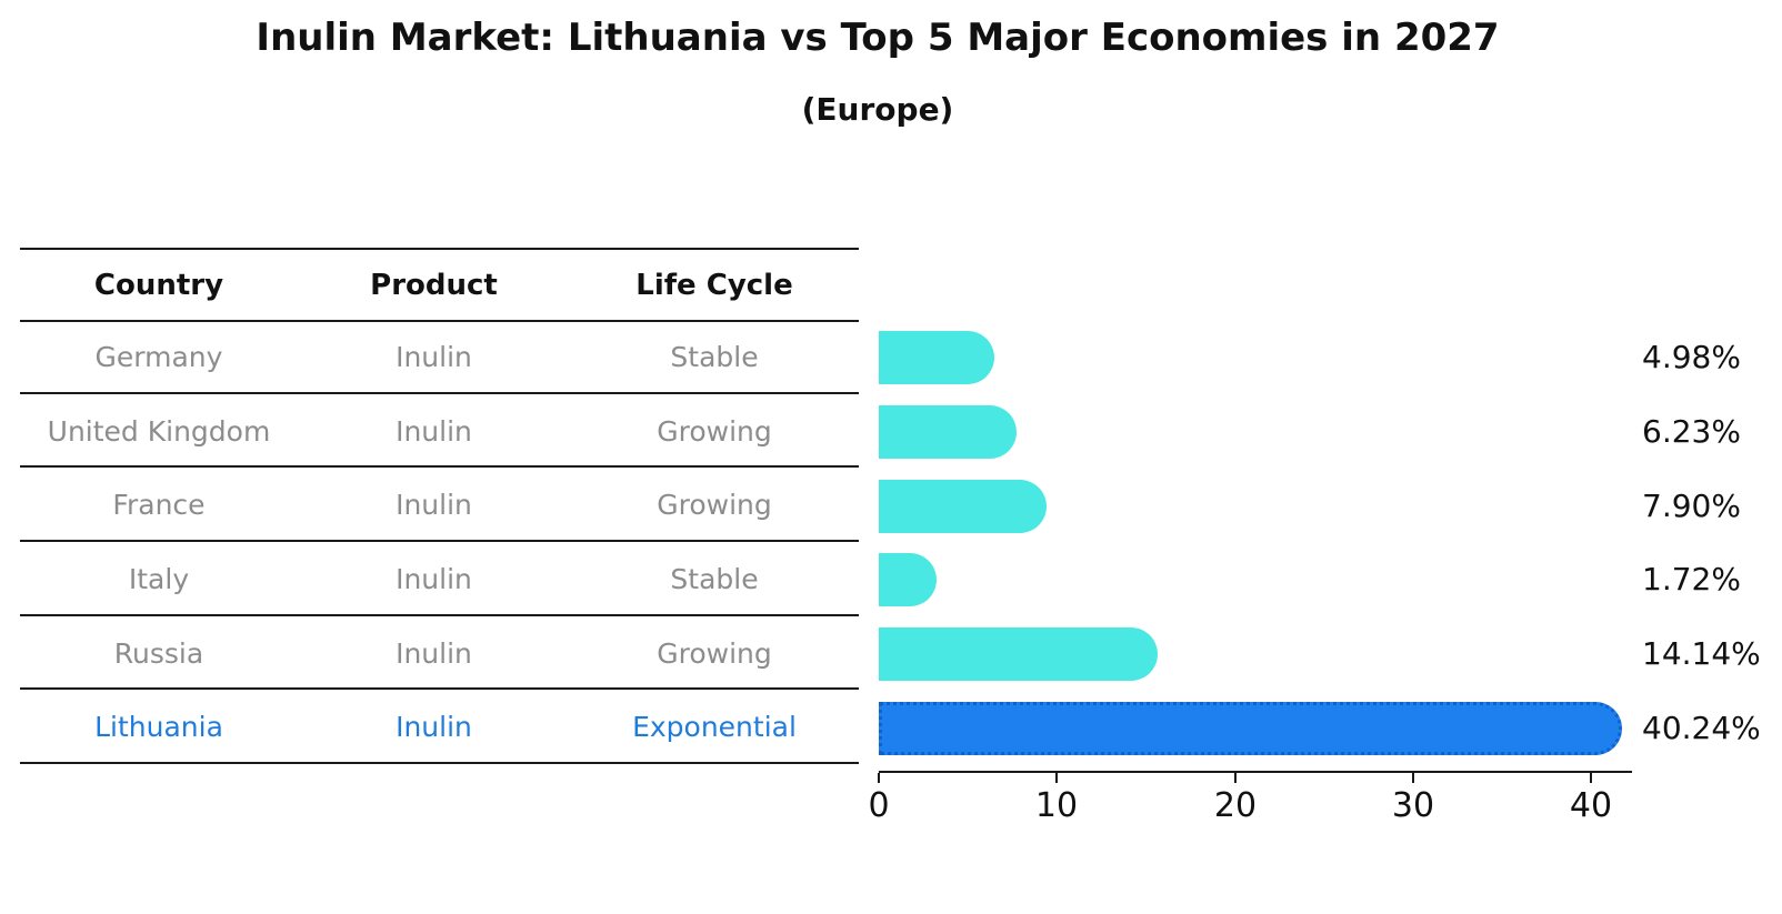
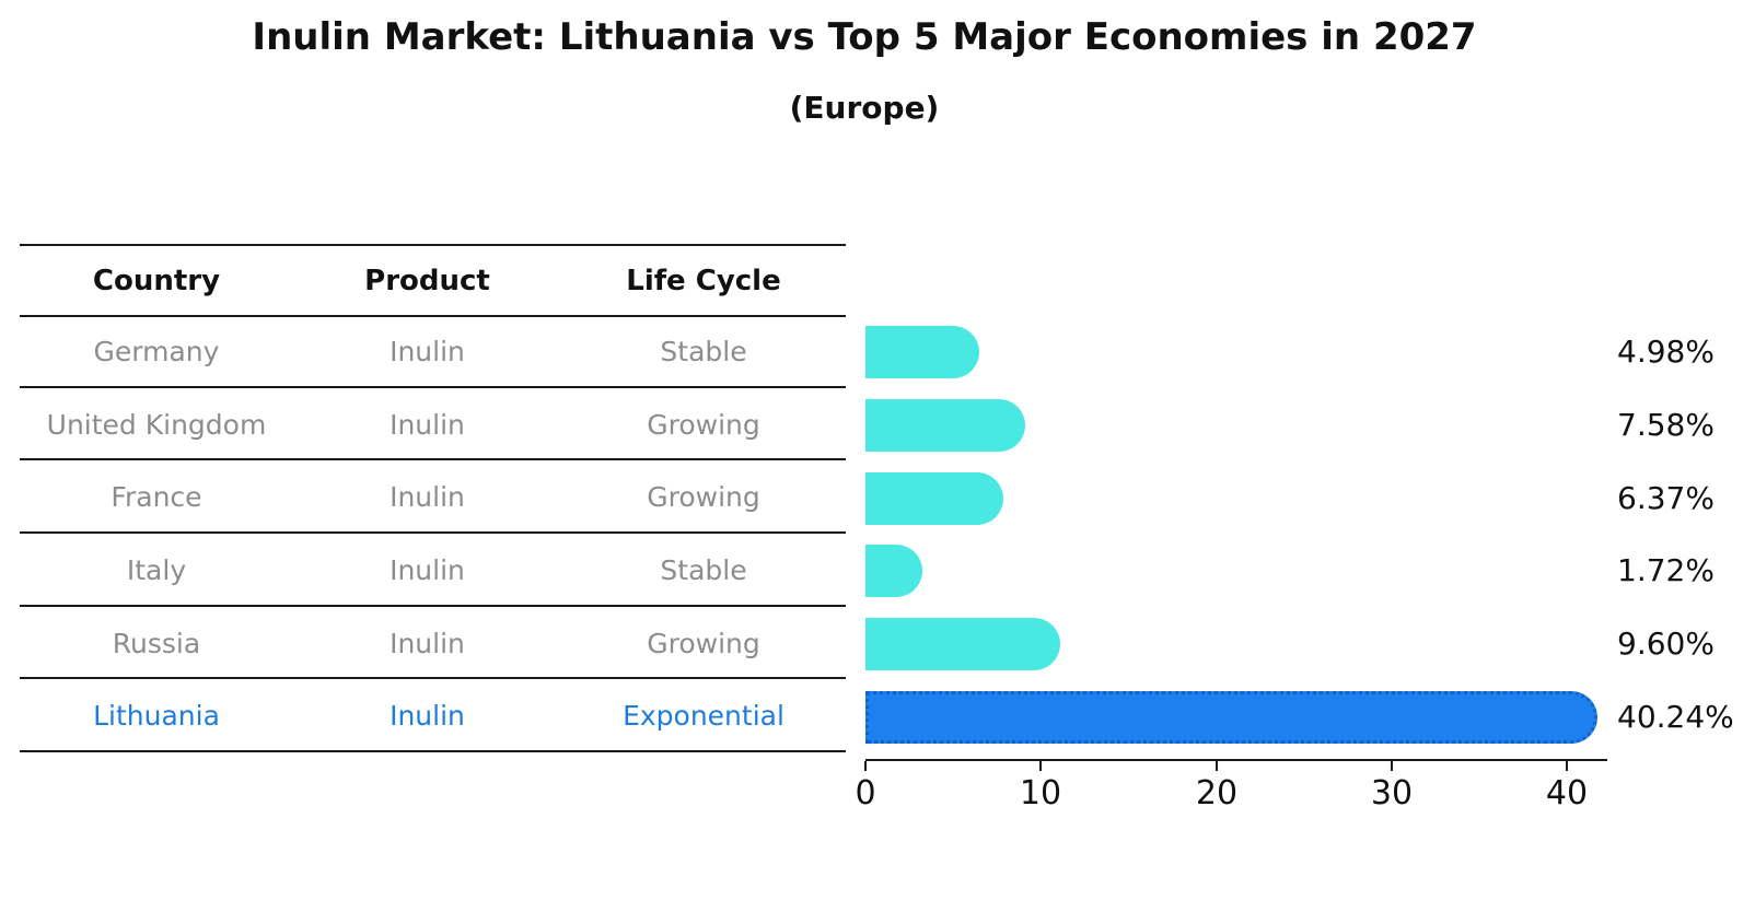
United Kingdom: 6.23% -> 7.58%
France: 7.90% -> 6.37%
Russia: 14.14% -> 9.60%
